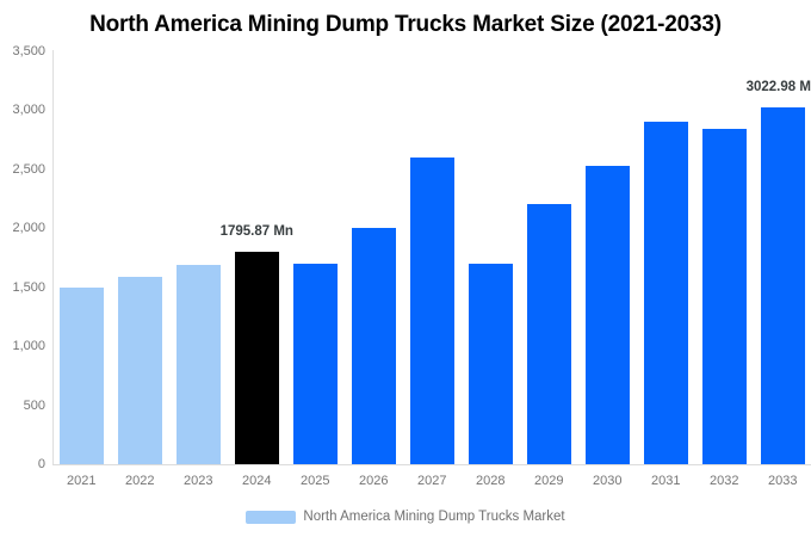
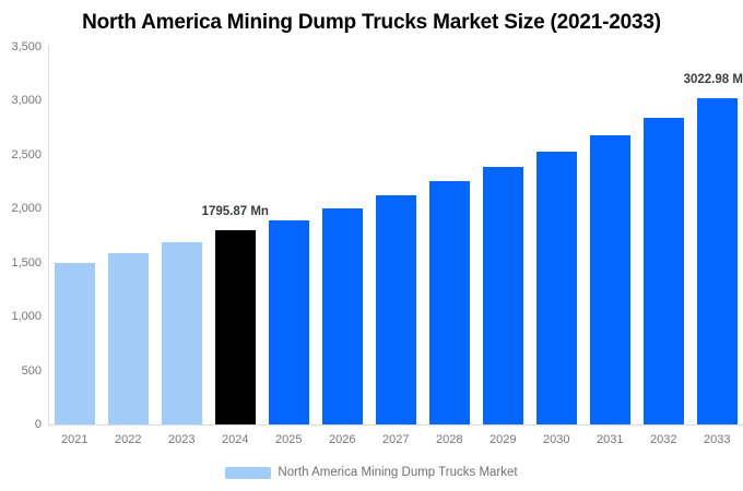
2025: 1700 -> 1900
2027: 2600 -> 2100
2028: 1700 -> 2200
2029: 2200 -> 2400
2031: 2900 -> 2700
